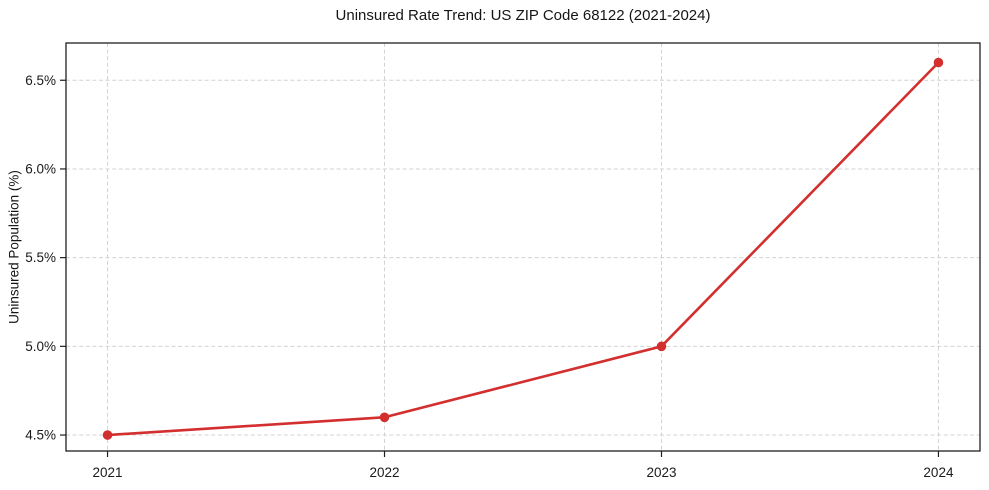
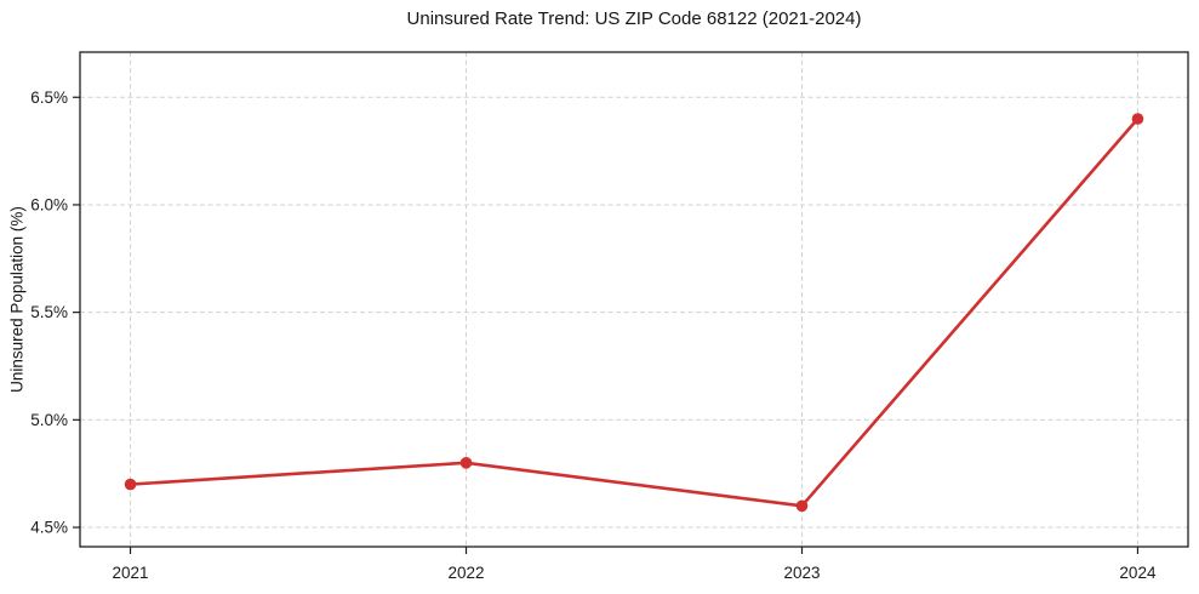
2021: 4.5% -> 4.7%
2022: 4.6% -> 4.8%
2023: 5.0% -> 4.6%
2024: 6.6% -> 6.4%
